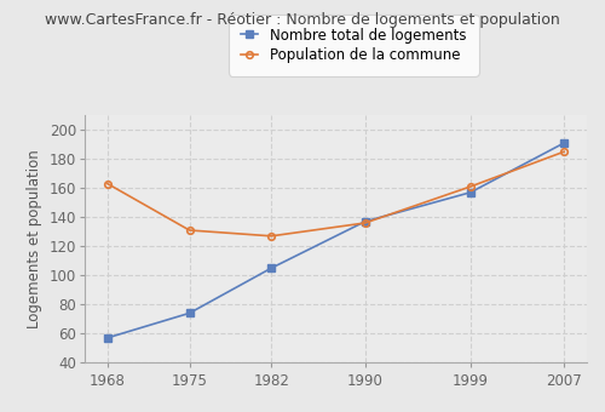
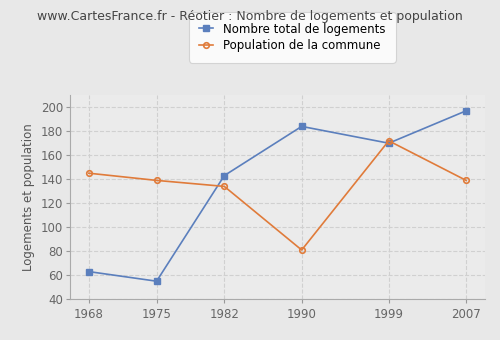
Nombre total de logements/1968: 57 -> 63
Population de la commune/1968: 163 -> 145
Nombre total de logements/1975: 74 -> 55
Population de la commune/1975: 131 -> 139
Nombre total de logements/1982: 105 -> 143
Population de la commune/1982: 127 -> 134
Nombre total de logements/1990: 137 -> 184
Population de la commune/1990: 136 -> 81
Nombre total de logements/1999: 157 -> 170
Population de la commune/1999: 161 -> 172
Nombre total de logements/2007: 191 -> 197
Population de la commune/2007: 185 -> 139
